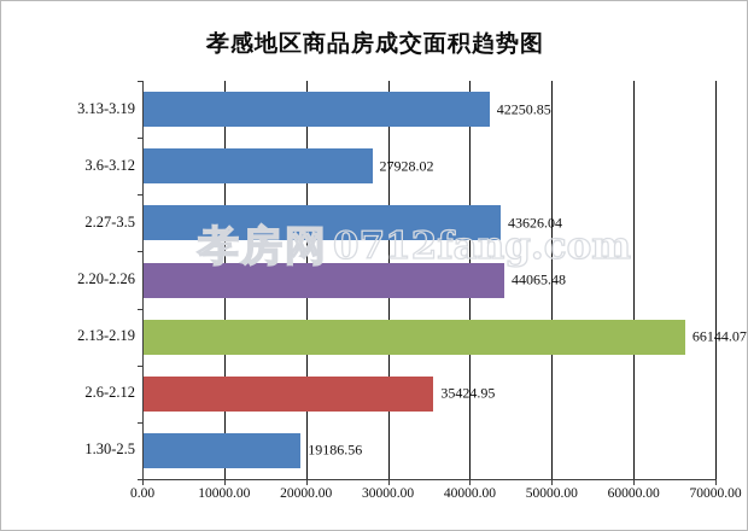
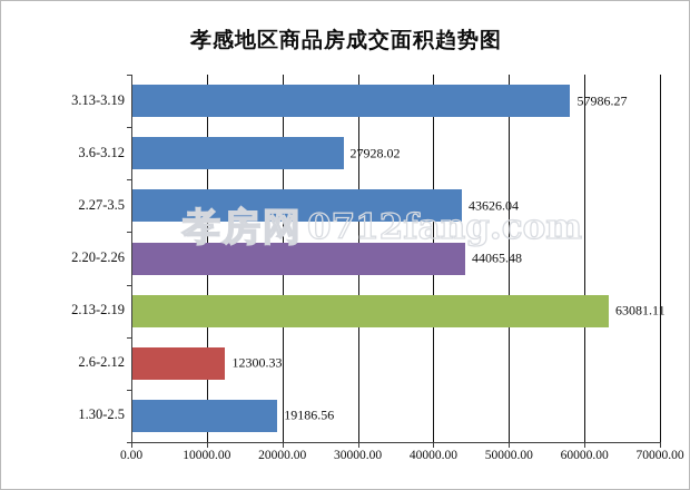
3.13-3.19: 42250.85 -> 57986.27
2.13-2.19: 66144.07 -> 63081.11
2.6-2.12: 35424.95 -> 12300.33
